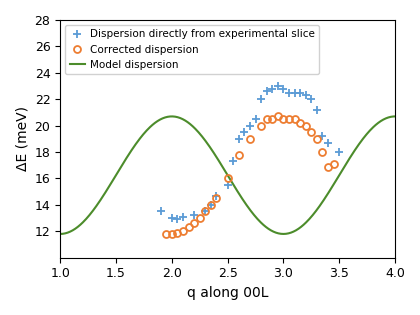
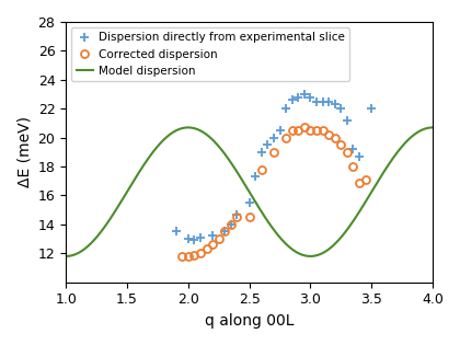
Corrected dispersion/2.5: 16.0 -> 14.5
Dispersion directly from experimental slice/3.5: 18.0 -> 22.0
